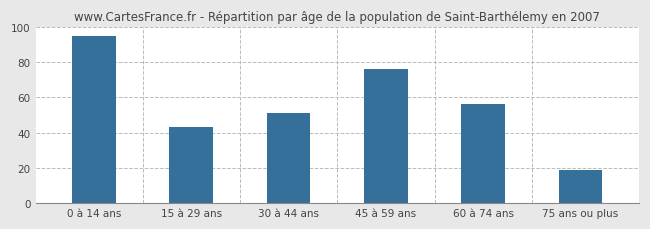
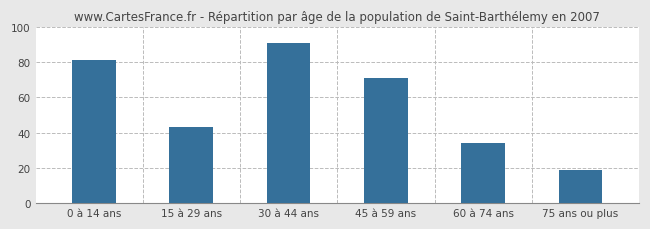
0 à 14 ans: 95 -> 81
30 à 44 ans: 51 -> 91
45 à 59 ans: 76 -> 71
60 à 74 ans: 56 -> 34
